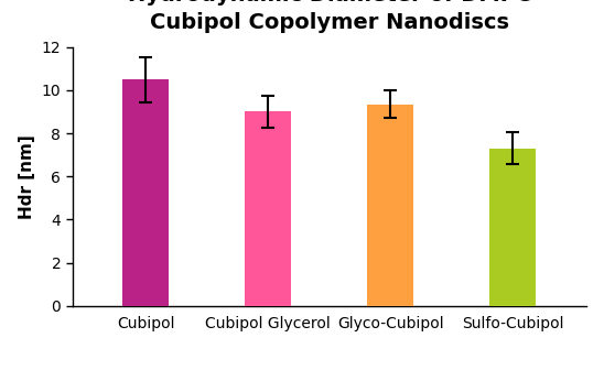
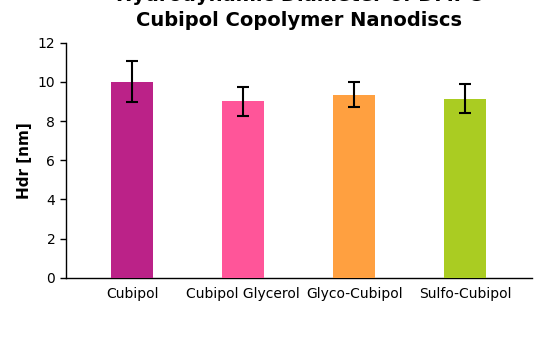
Cubipol: 10.5 -> 10.0
Sulfo-Cubipol: 7.3 -> 9.2
